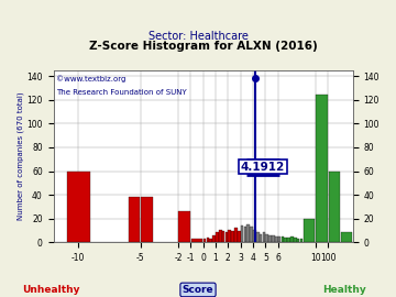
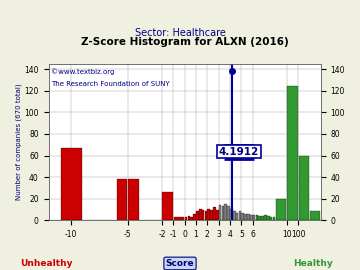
-10: 60 -> 67
